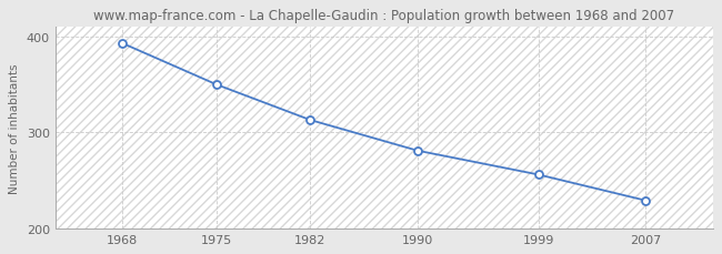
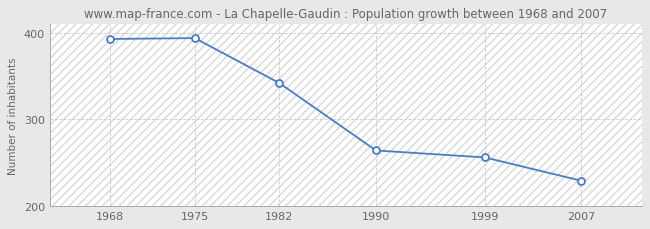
1975: 350 -> 394
1982: 313 -> 342
1990: 281 -> 264
